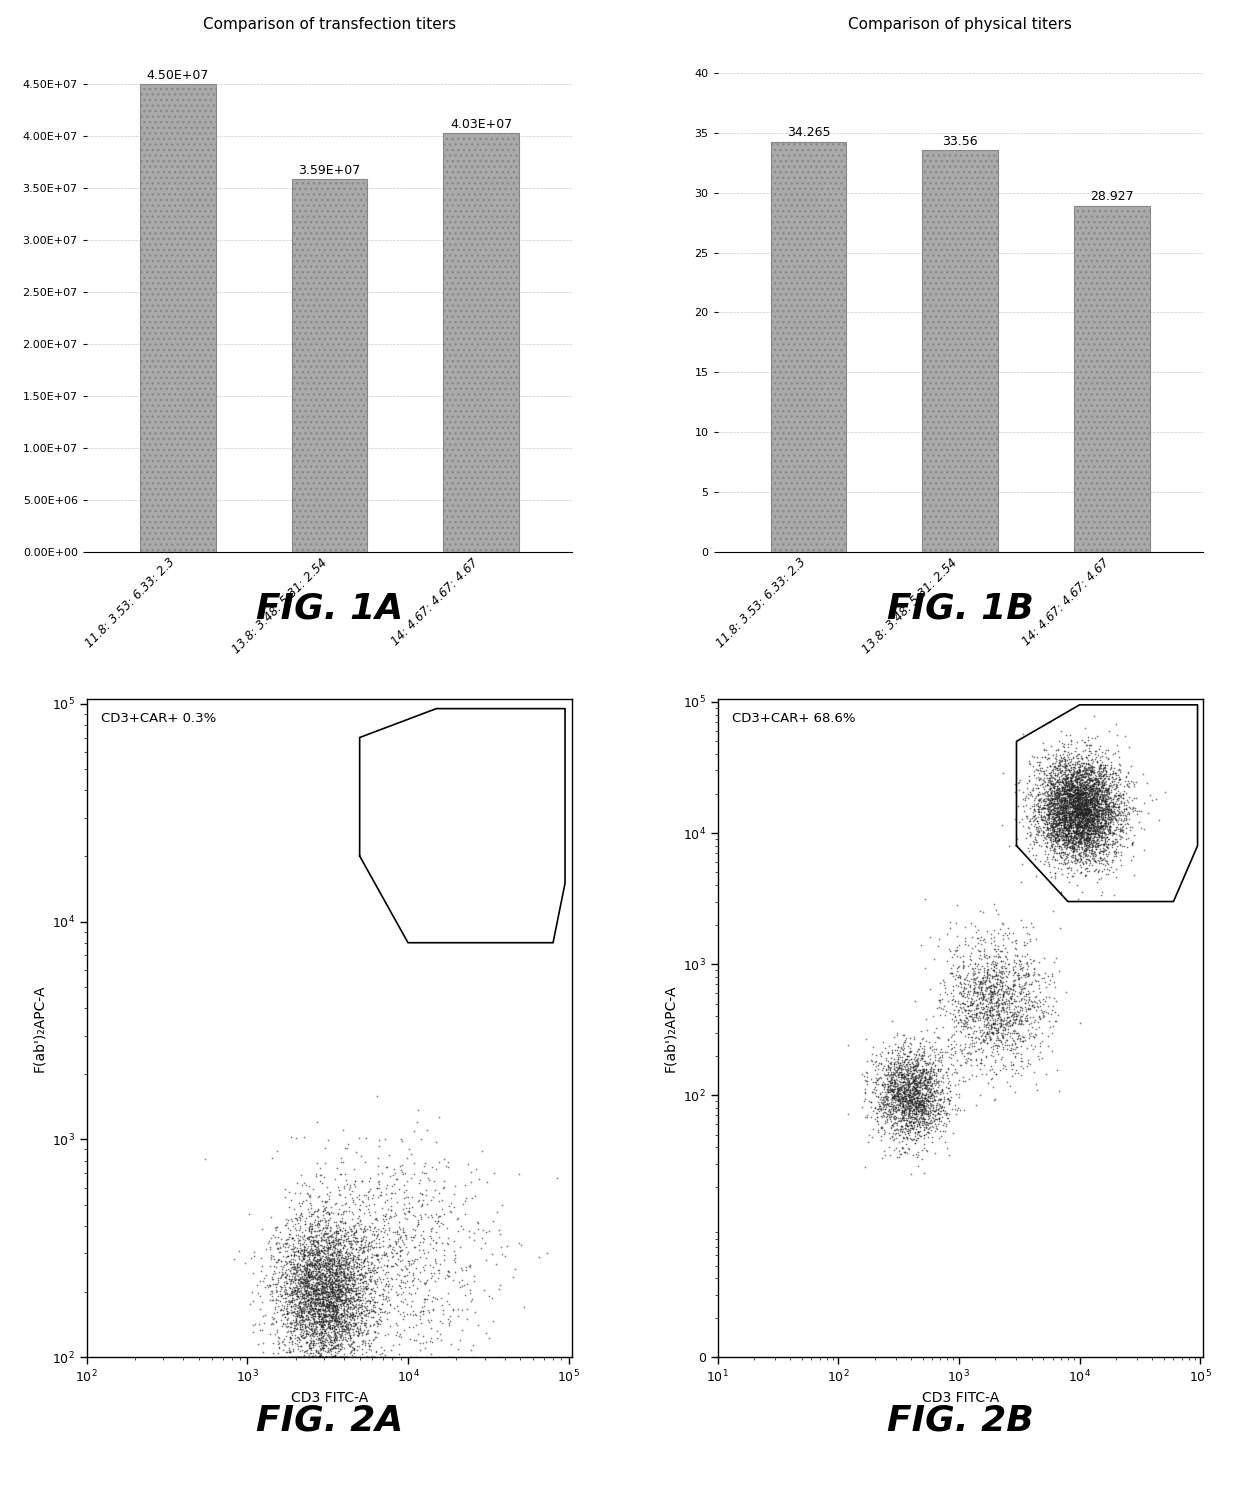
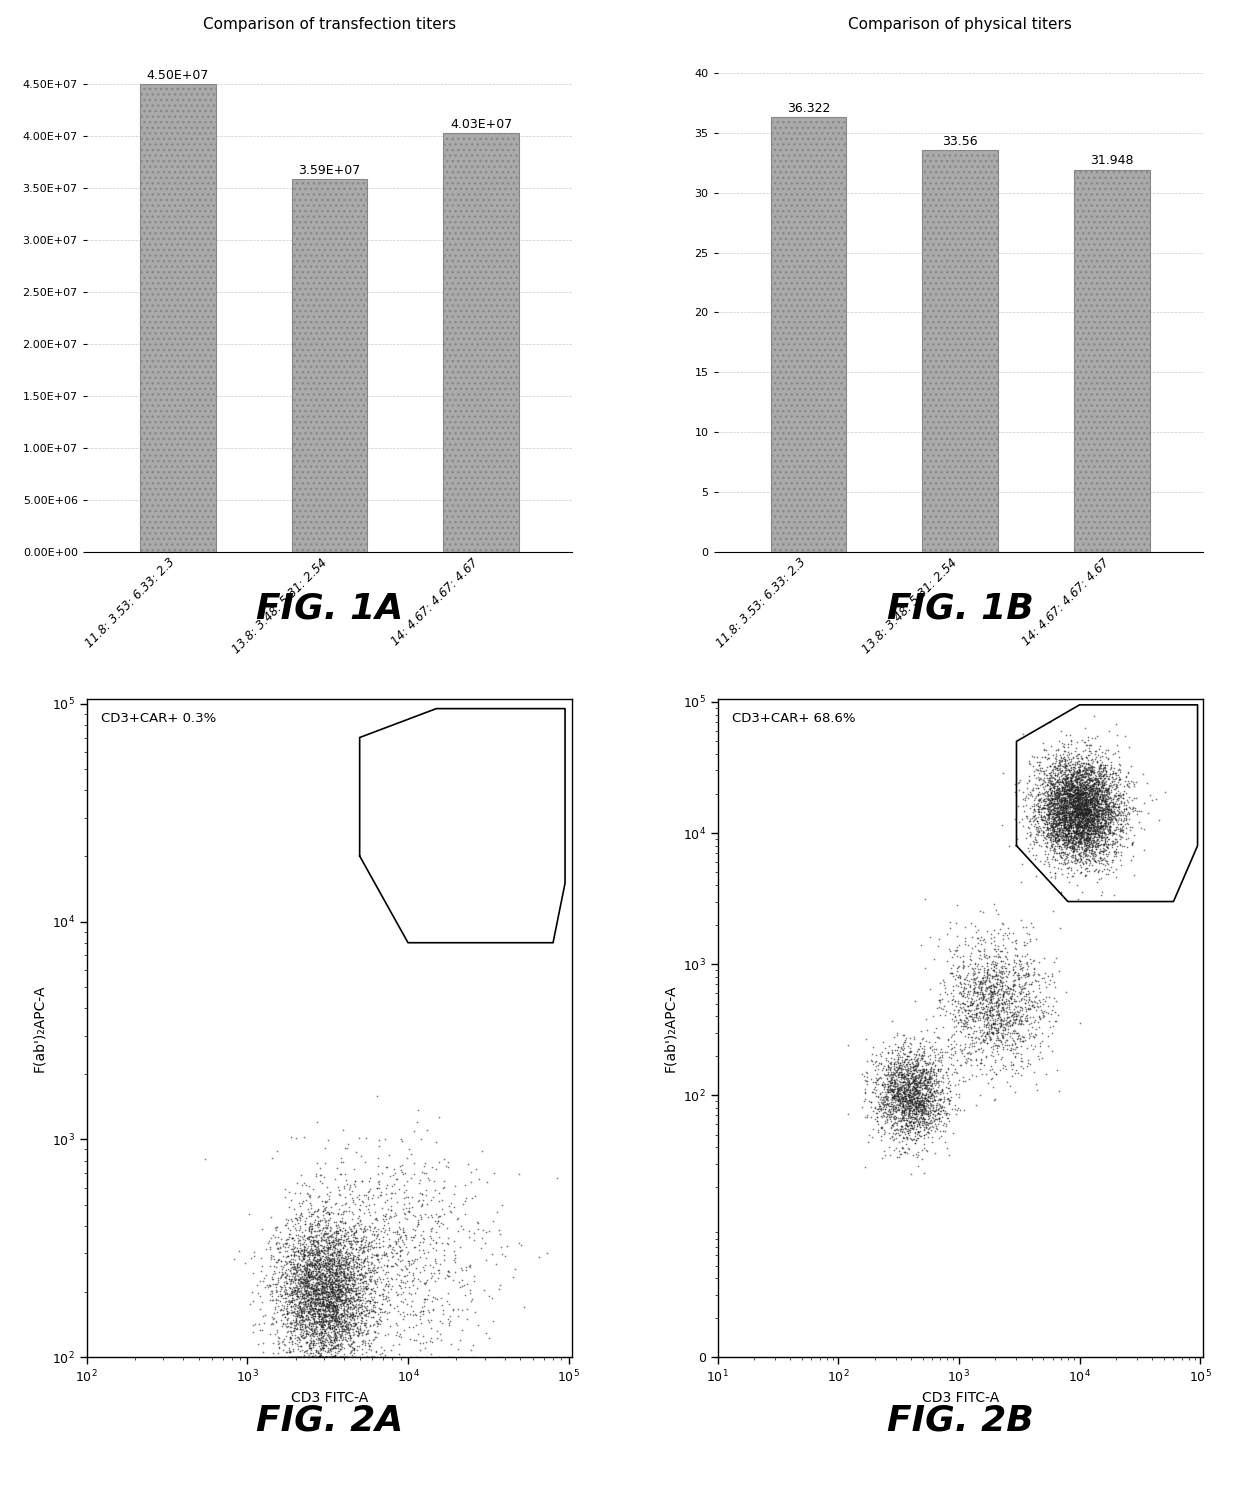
Comparison of physical titers/11.8: 3.53: 6.33: 2.3: 34.265 -> 36.322
Comparison of physical titers/14: 4.67: 4.67: 4.67: 28.927 -> 31.948
